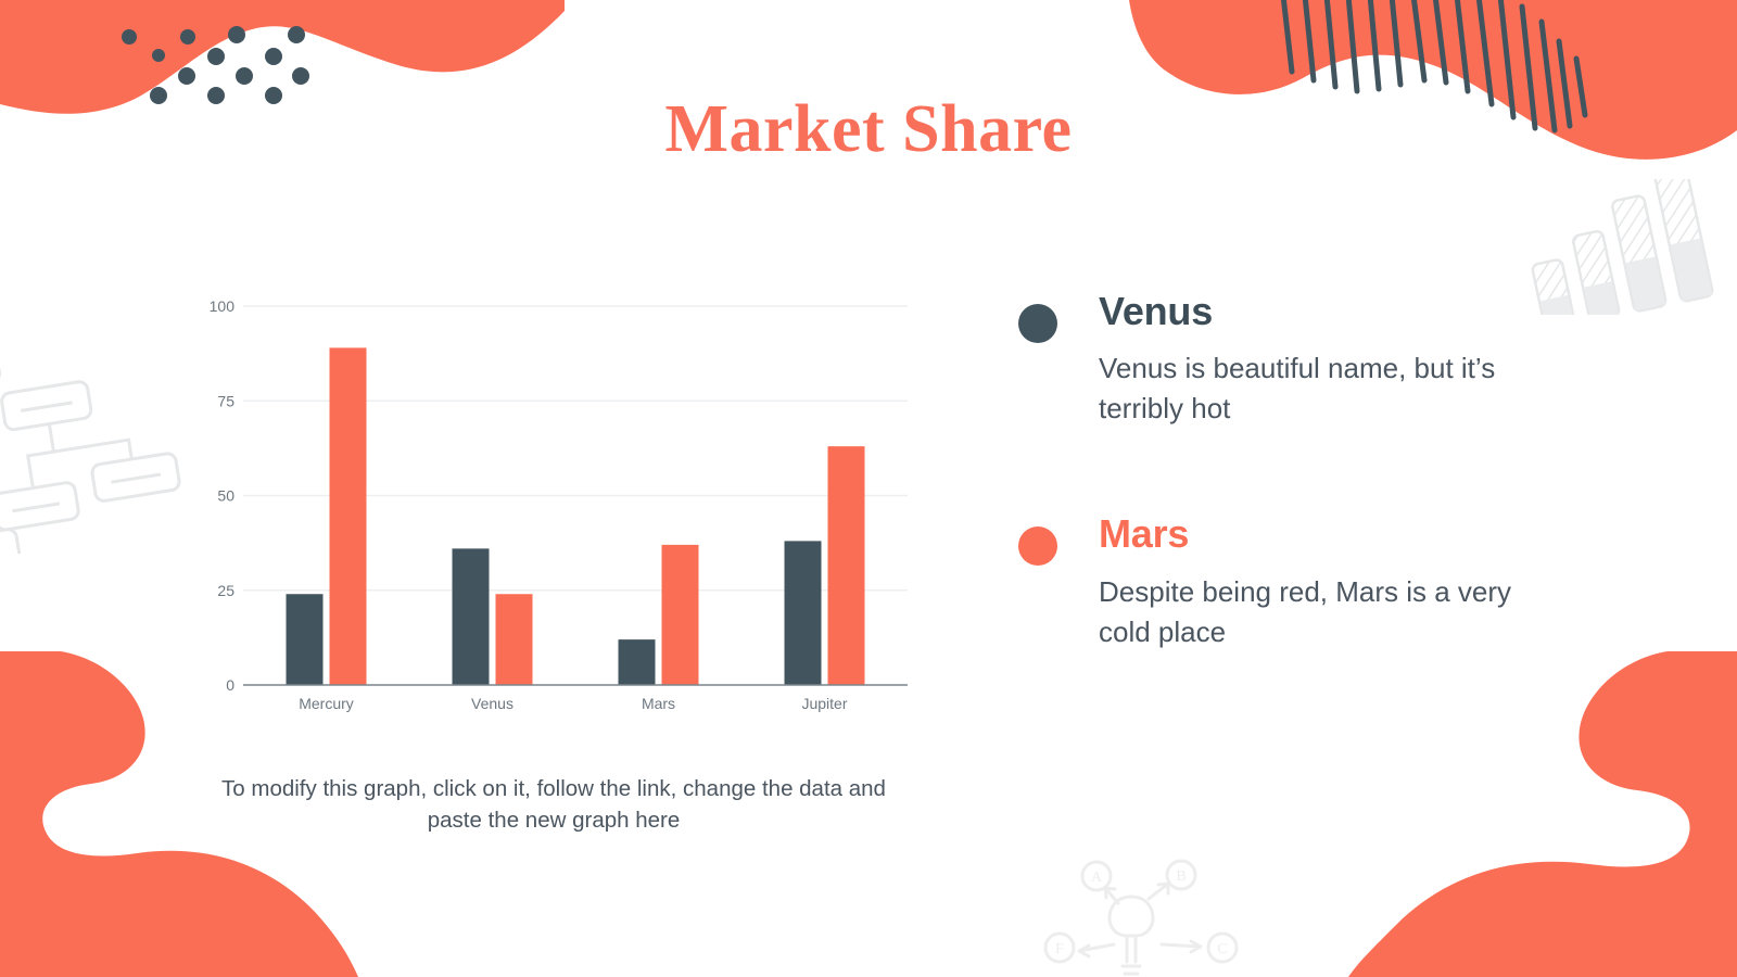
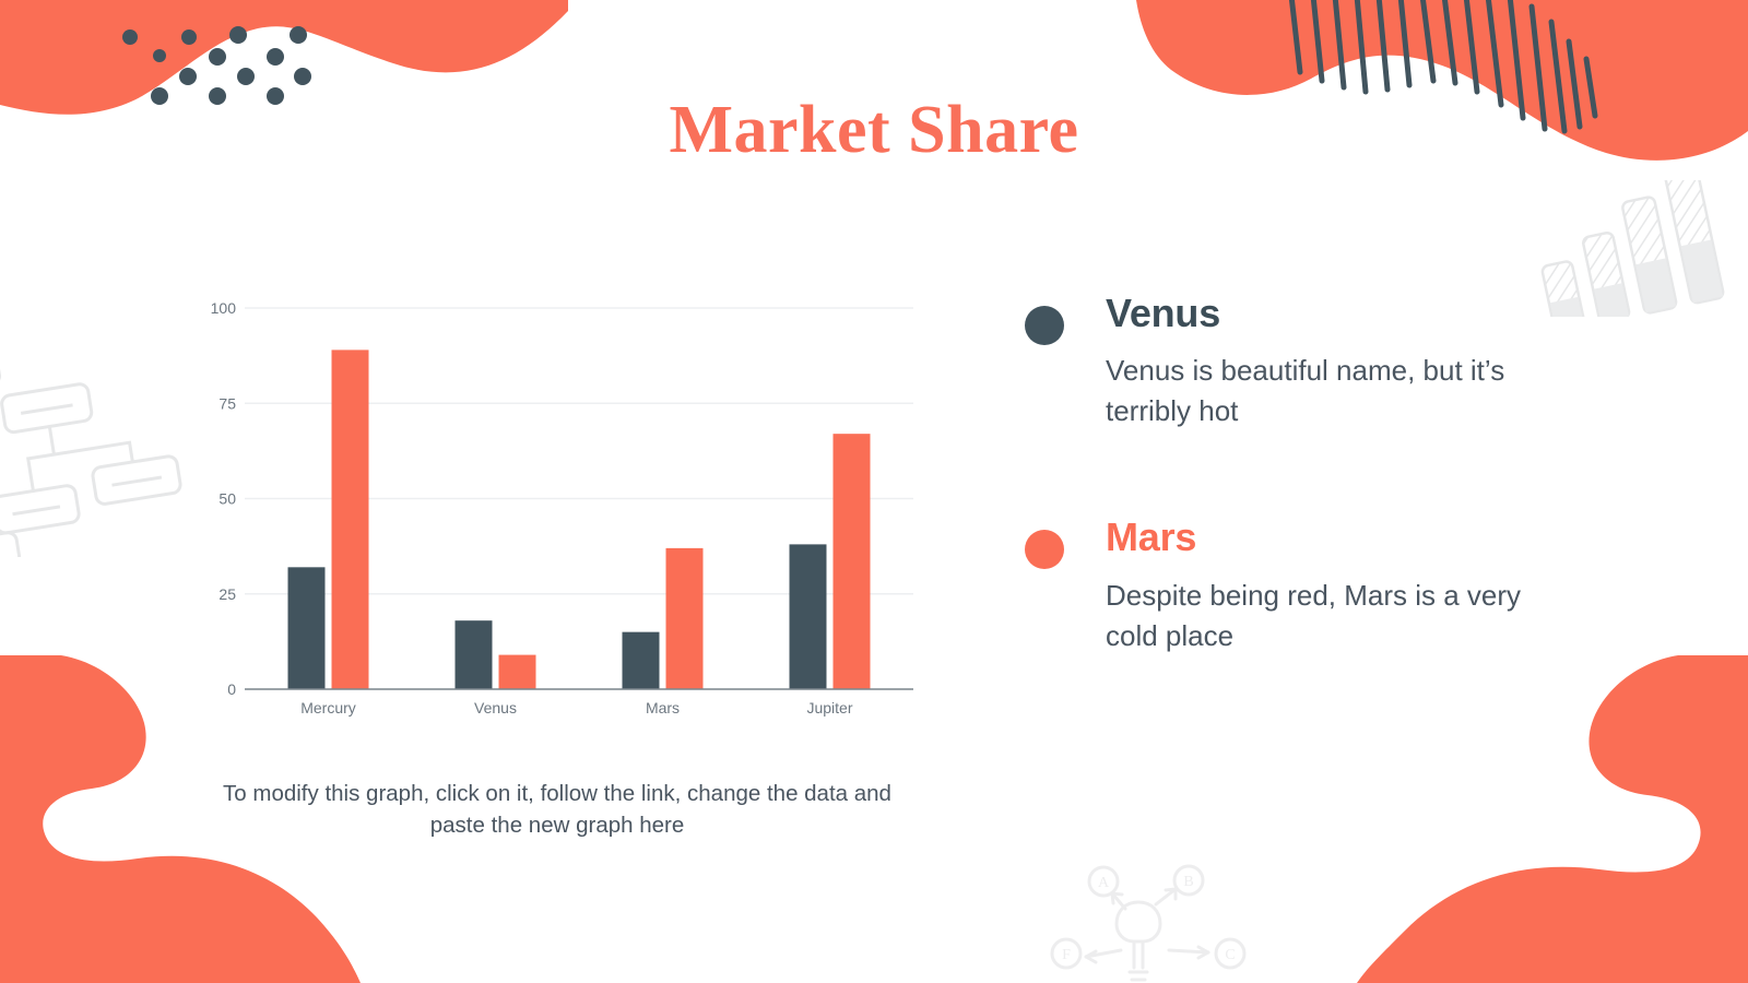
Venus/Mercury: 24 -> 32
Venus/Venus: 36 -> 18
Mars/Venus: 24 -> 9
Venus/Mars: 12 -> 15
Mars/Jupiter: 63 -> 67
